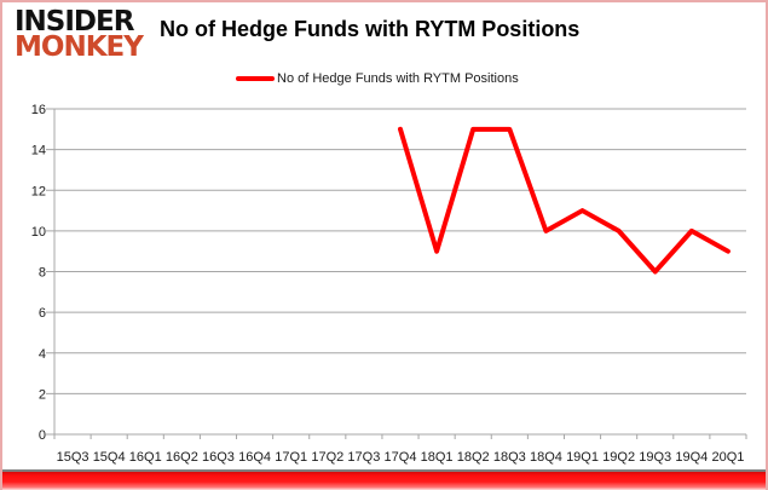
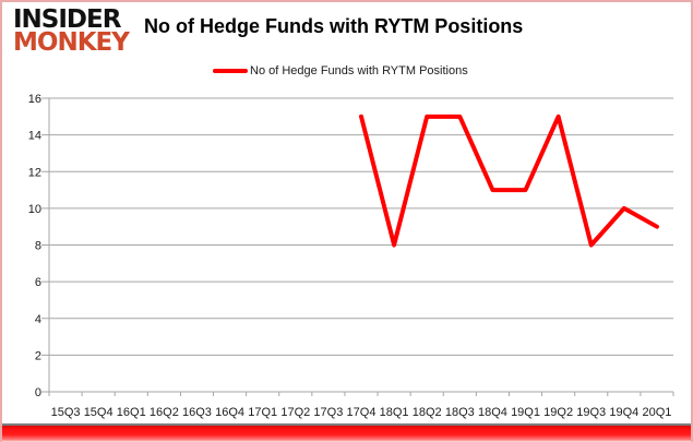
18Q1: 9 -> 8
18Q4: 10 -> 11
19Q2: 10 -> 15
